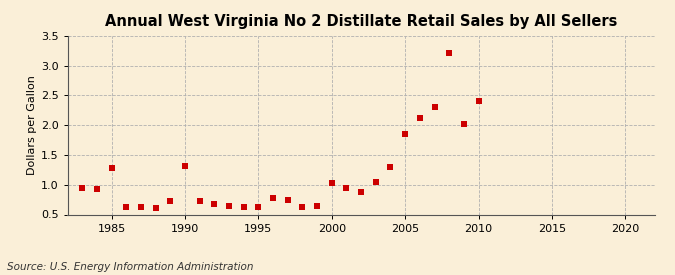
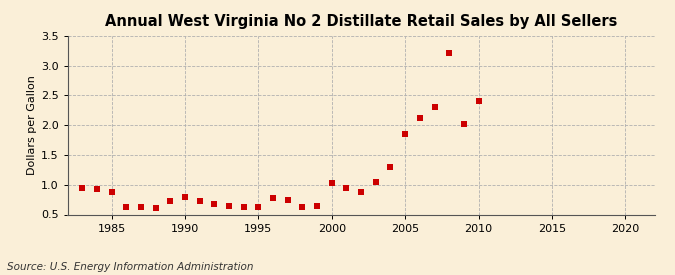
1985: 1.28 -> 0.88
1990: 1.32 -> 0.80
